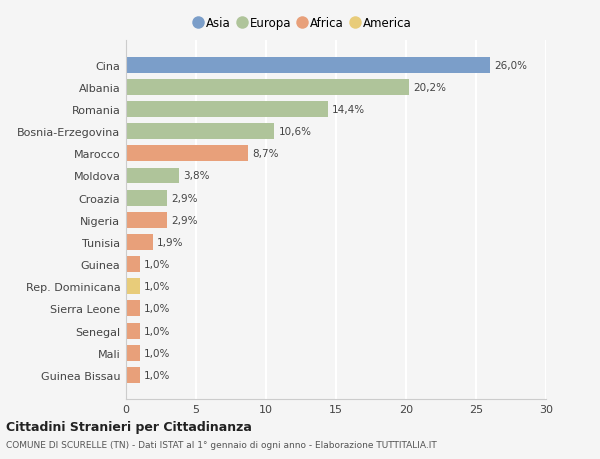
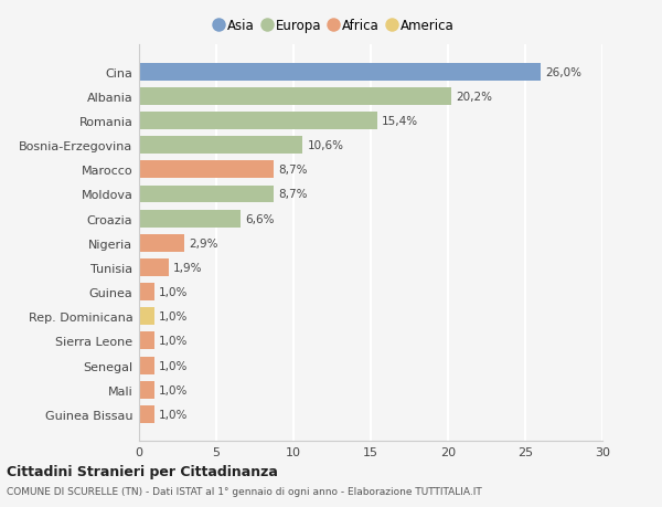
Romania: 14,4% -> 15,4%
Moldova: 3,8% -> 8,7%
Croazia: 2,9% -> 6,6%
